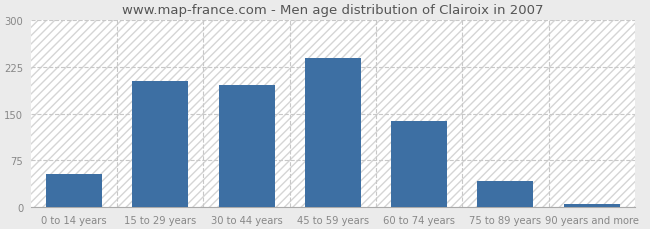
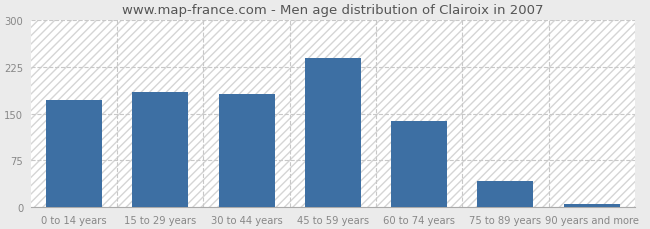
0 to 14 years: 54 -> 172
15 to 29 years: 202 -> 185
30 to 44 years: 196 -> 182
